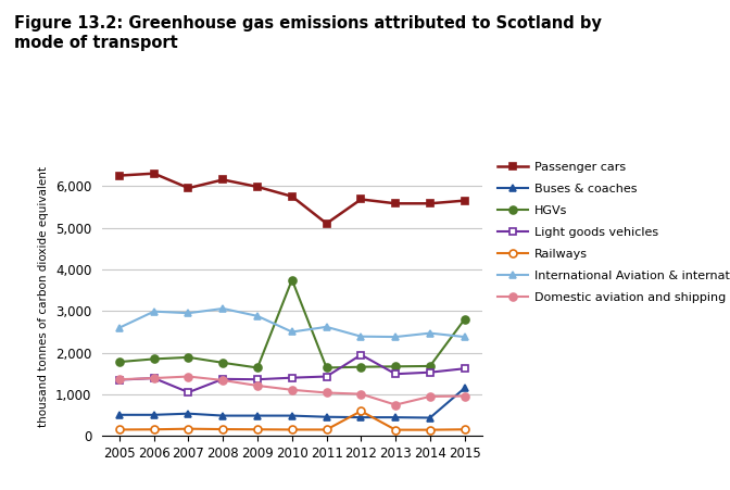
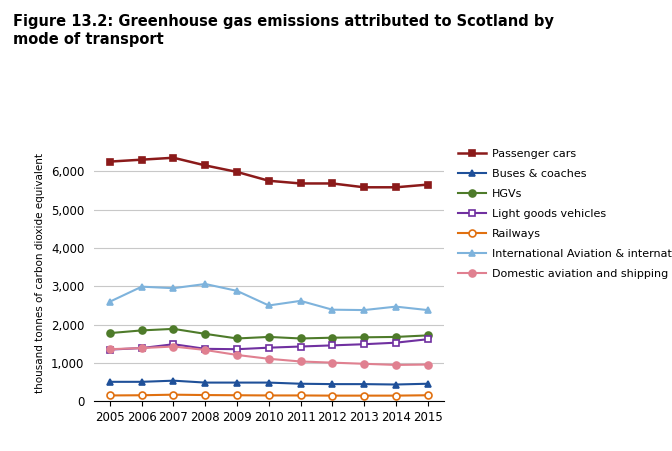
Passenger cars/2007: 5,950 -> 6,350
Light goods vehicles/2007: 1,050 -> 1,490
HGVs/2010: 3,750 -> 1,680
Passenger cars/2011: 5,100 -> 5,680
Light goods vehicles/2012: 1,950 -> 1,460
Railways/2012: 600 -> 150
Domestic aviation and shipping/2013: 750 -> 980
Buses & coaches/2015: 1,150 -> 460
HGVs/2015: 2,800 -> 1,720
